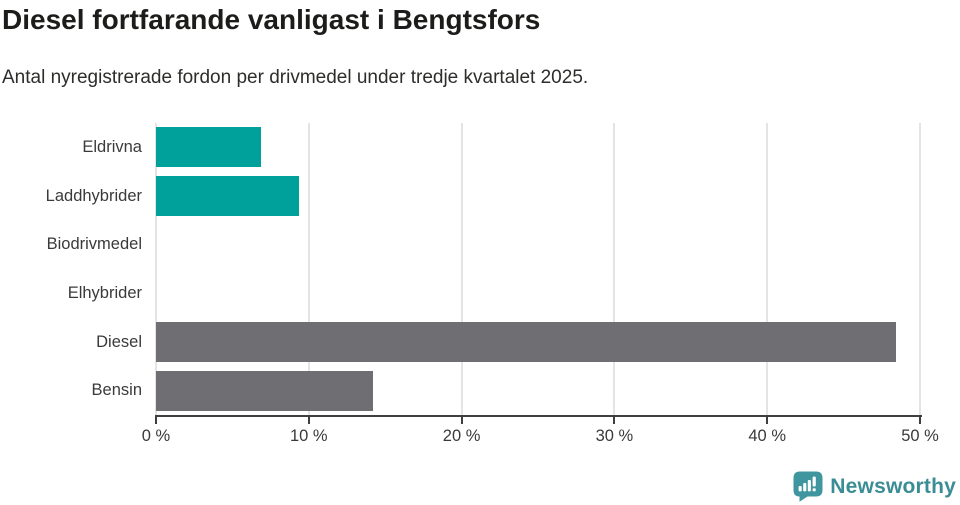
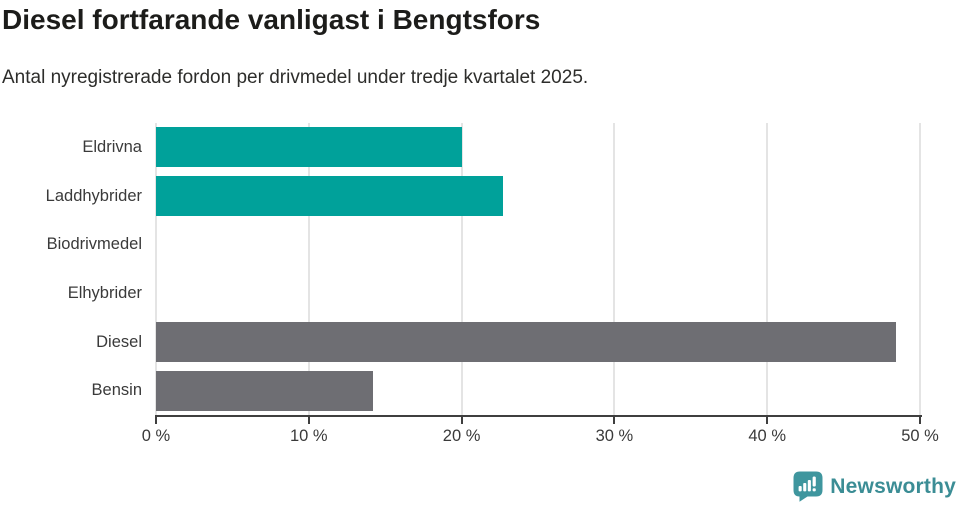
Eldrivna: 6.5% -> 19.0%
Laddhybrider: 8.9% -> 21.6%
